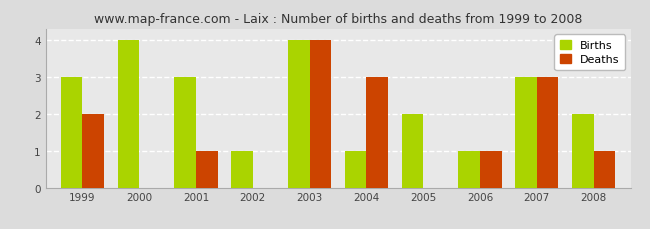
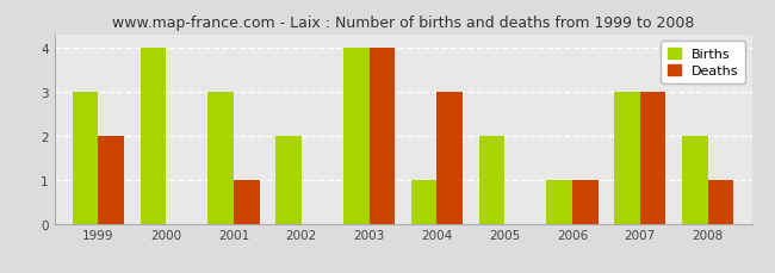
Births/2002: 1 -> 2
